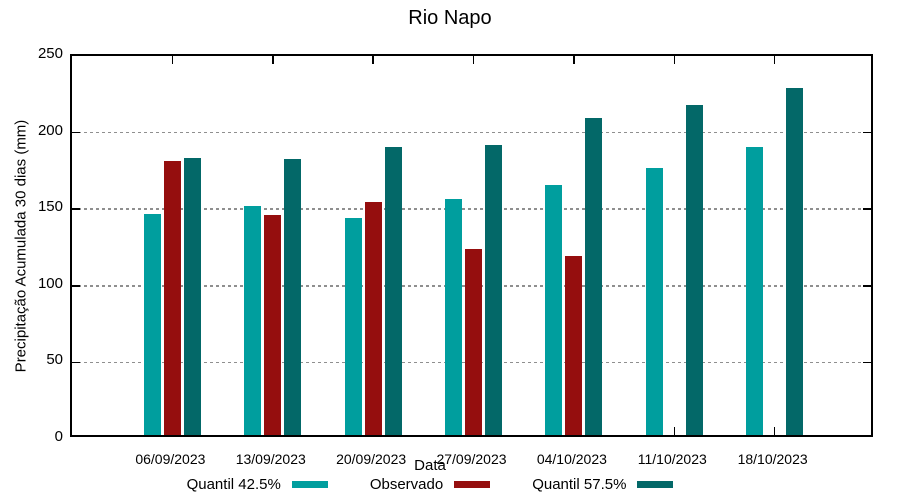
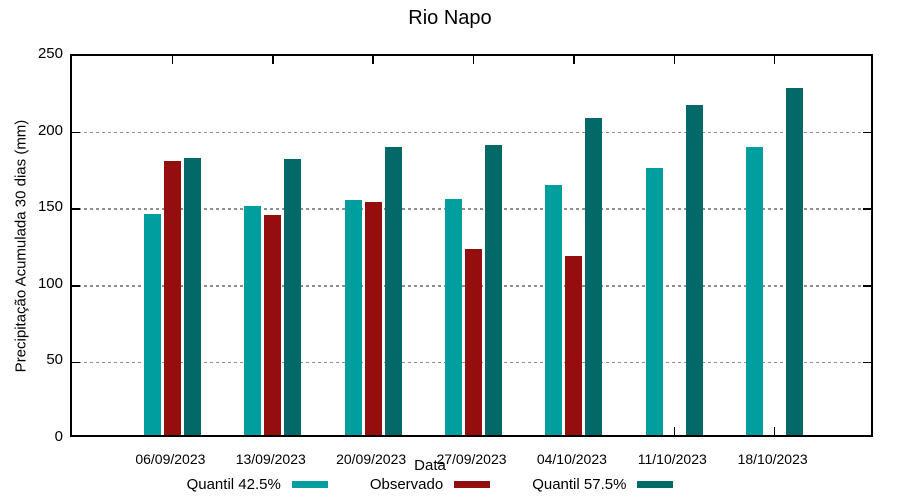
Quantil 42.5%/20/09/2023: 143 -> 155
